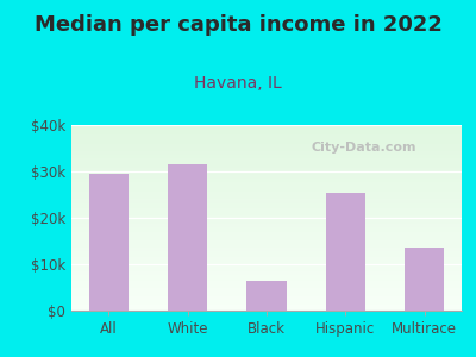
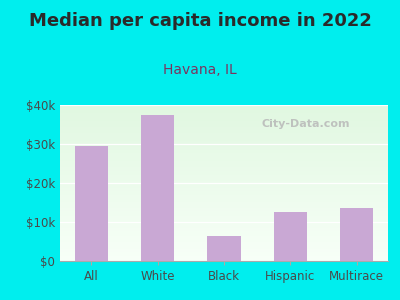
White: $31.5k -> $37.5k
Hispanic: $25.5k -> $12.5k
